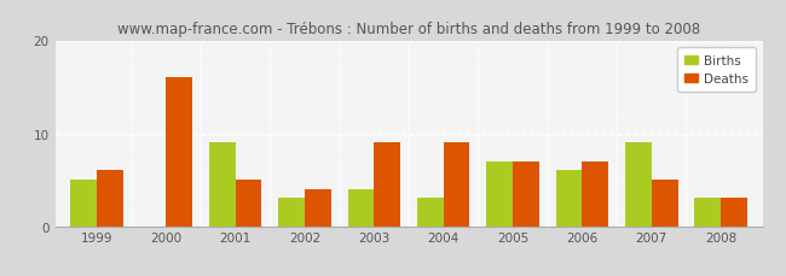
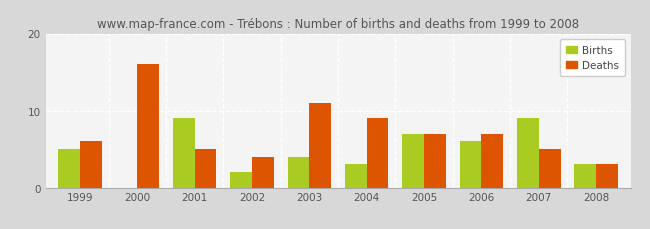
Births/2002: 3 -> 2
Deaths/2003: 9 -> 11
